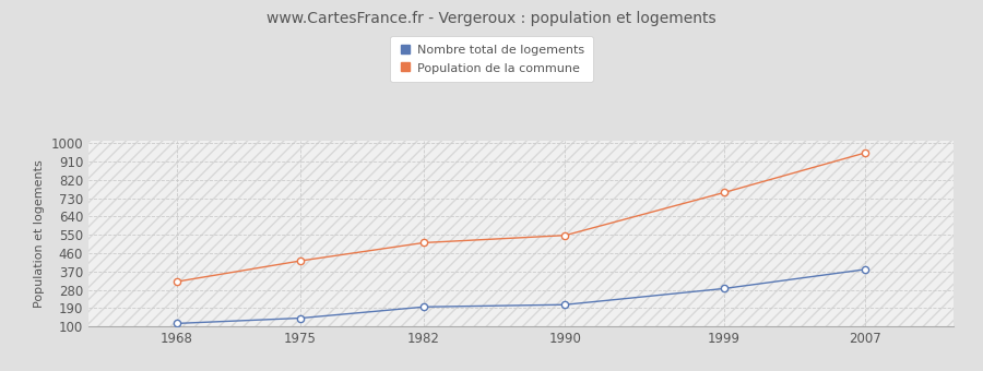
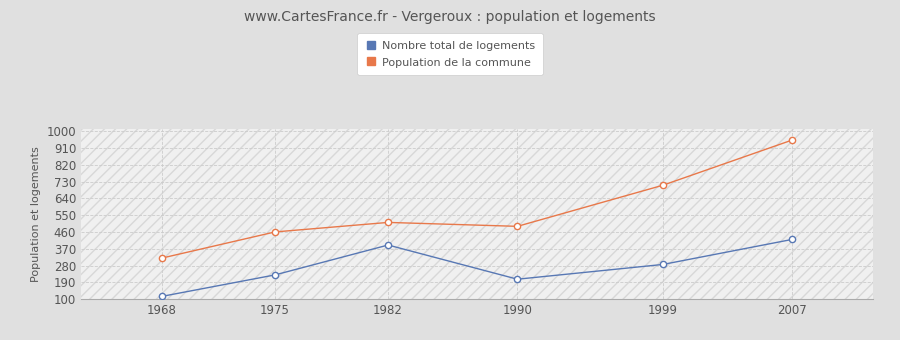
Population de la commune/1975: 420 -> 460
Nombre total de logements/1975: 140 -> 230
Nombre total de logements/1982: 200 -> 390
Population de la commune/1990: 550 -> 490
Population de la commune/1999: 760 -> 710
Nombre total de logements/2007: 380 -> 420
